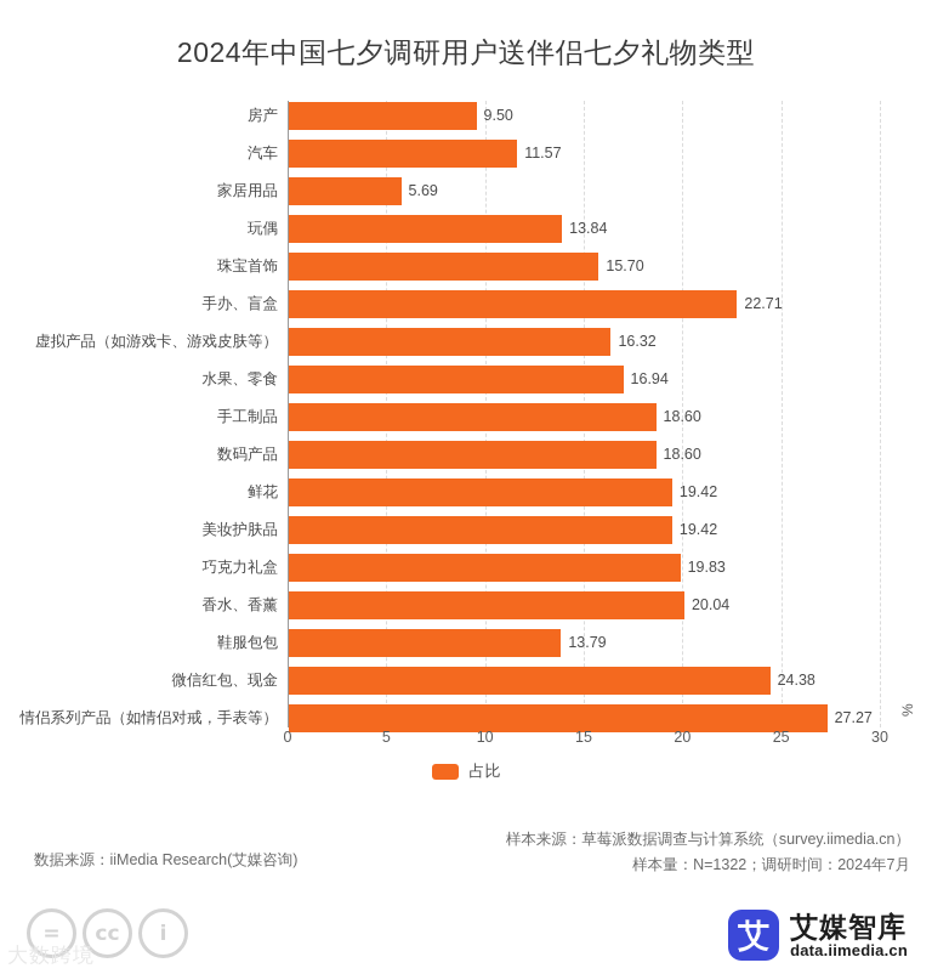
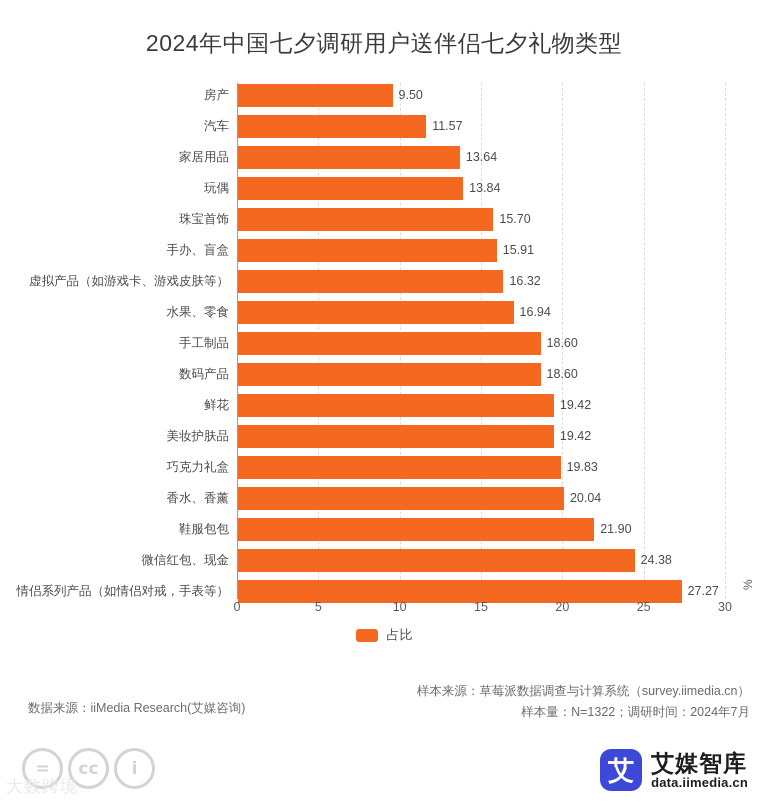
家居用品: 5.69 -> 13.64
手办、盲盒: 22.71 -> 15.91
鞋服包包: 13.79 -> 21.90
